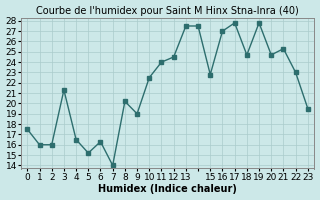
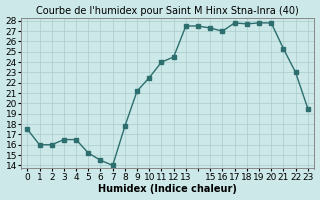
3: 21.3 -> 16.5
6: 16.3 -> 14.5
8: 20.2 -> 17.8
9: 19.0 -> 21.2
15: 22.8 -> 27.3
18: 24.7 -> 27.7
20: 24.7 -> 27.8
